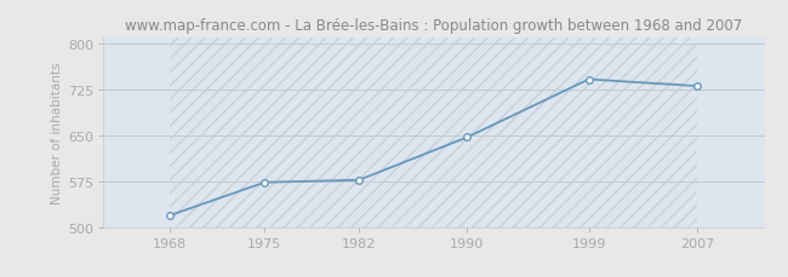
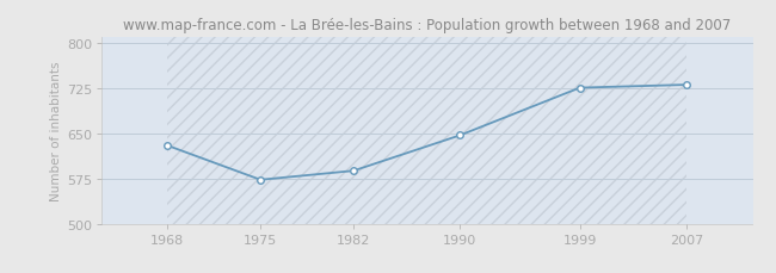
1968: 519 -> 630
1982: 577 -> 588
1999: 742 -> 726
